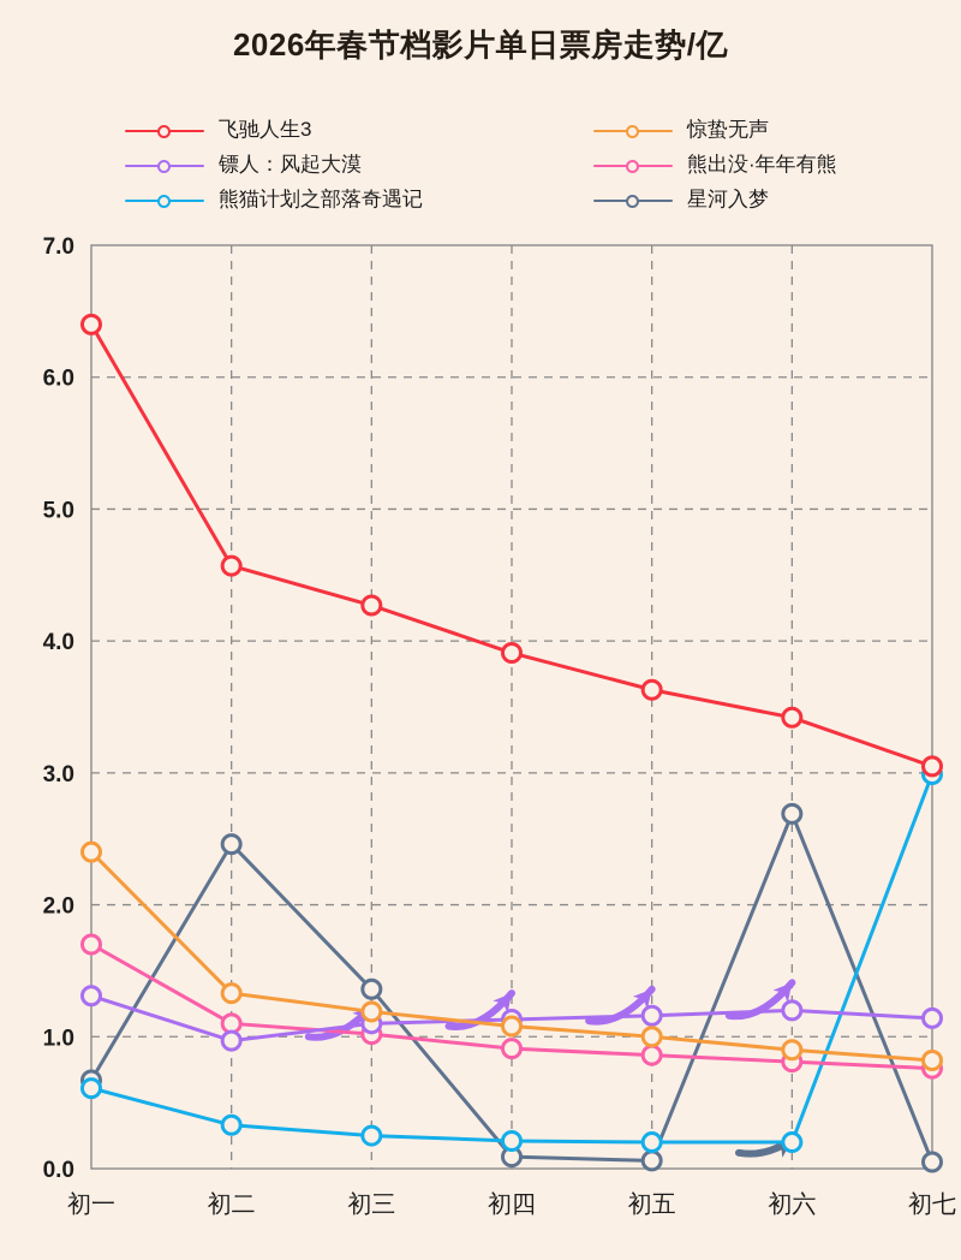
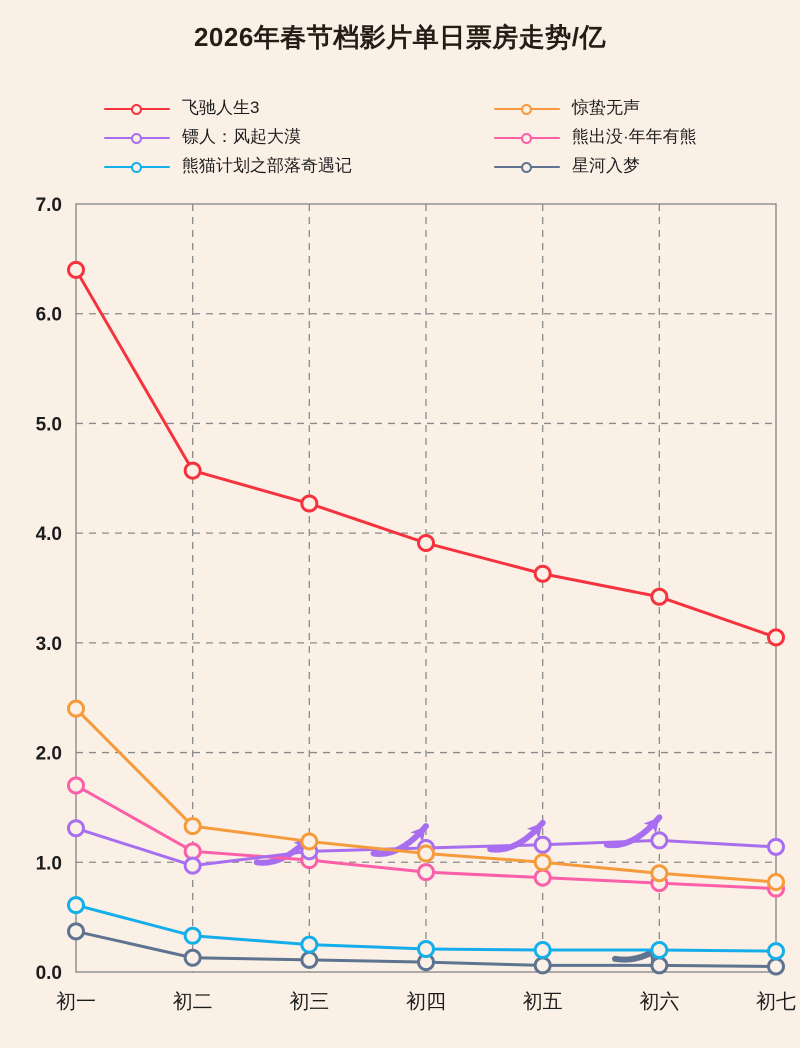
星河入梦/初一: 0.67 -> 0.37
星河入梦/初二: 2.46 -> 0.13
星河入梦/初三: 1.36 -> 0.11
星河入梦/初六: 2.69 -> 0.06
熊猫计划之部落奇遇记/初七: 2.99 -> 0.19
